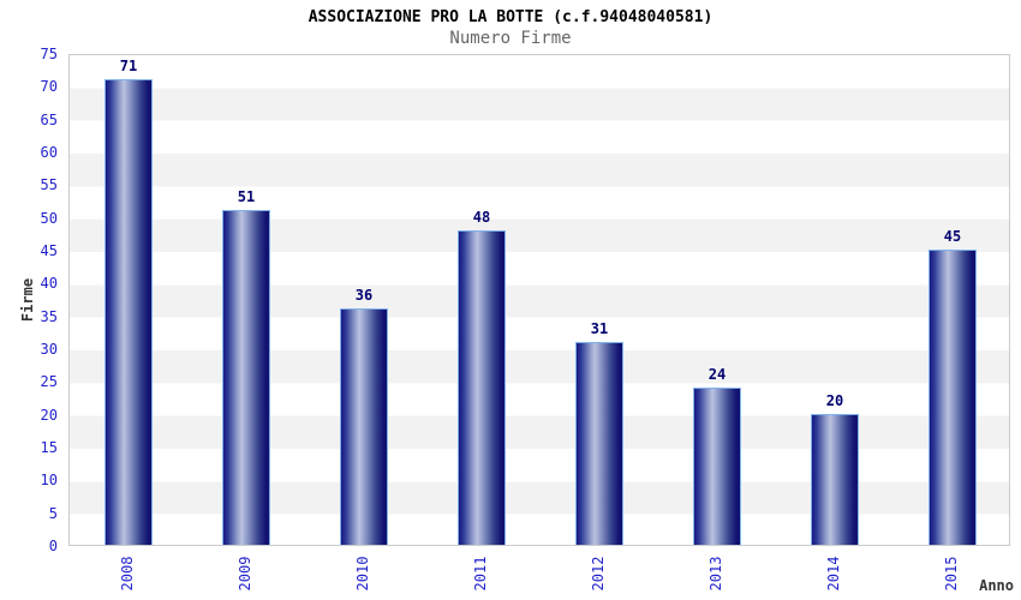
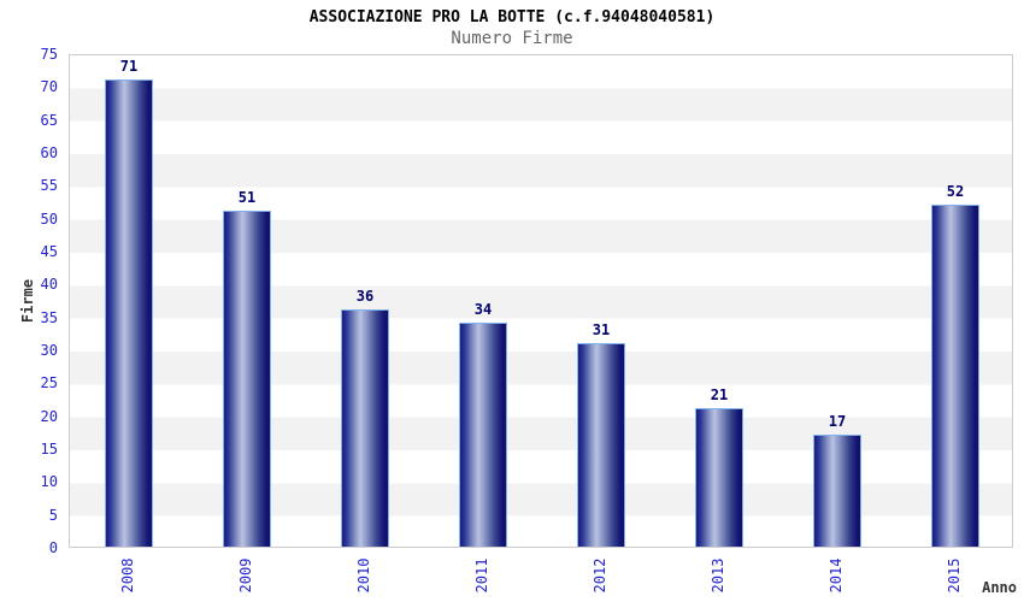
2011: 48 -> 34
2013: 24 -> 21
2014: 20 -> 17
2015: 45 -> 52
